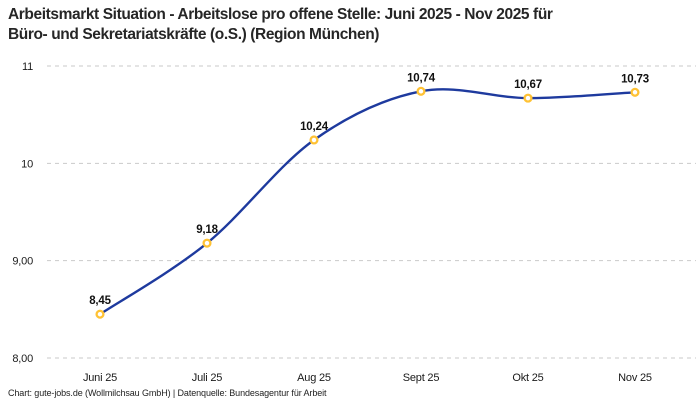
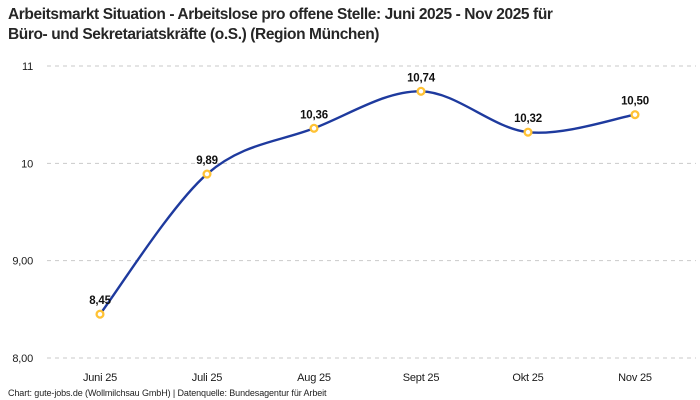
Juli 25: 9,18 -> 9,89
Aug 25: 10,24 -> 10,36
Okt 25: 10,67 -> 10,32
Nov 25: 10,73 -> 10,50
